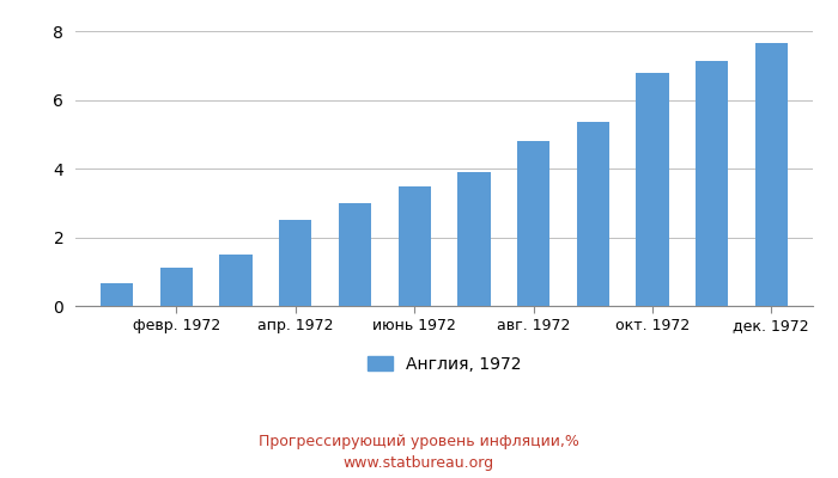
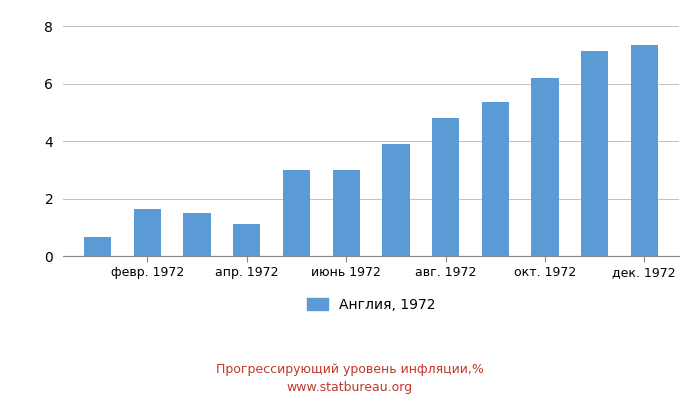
февр. 1972: 1.10 -> 1.65
апр. 1972: 2.50 -> 1.10
июнь 1972: 3.50 -> 3.00
окт. 1972: 6.80 -> 6.20
дек. 1972: 7.65 -> 7.35
